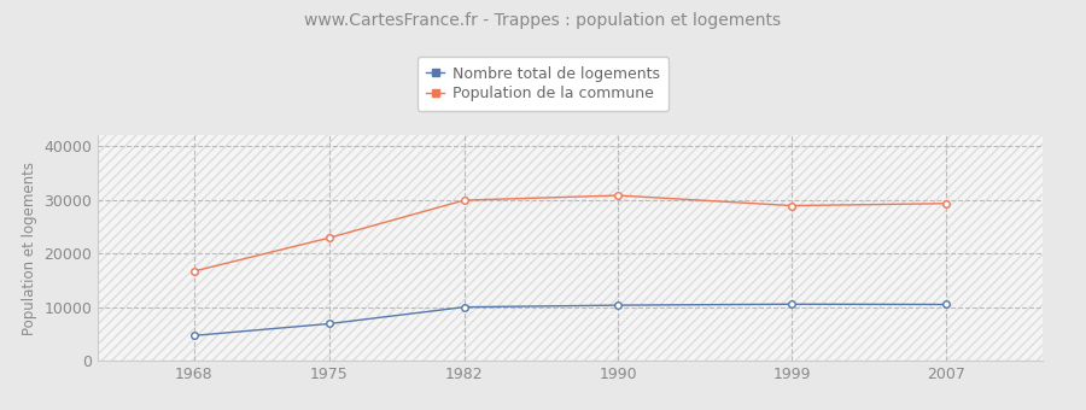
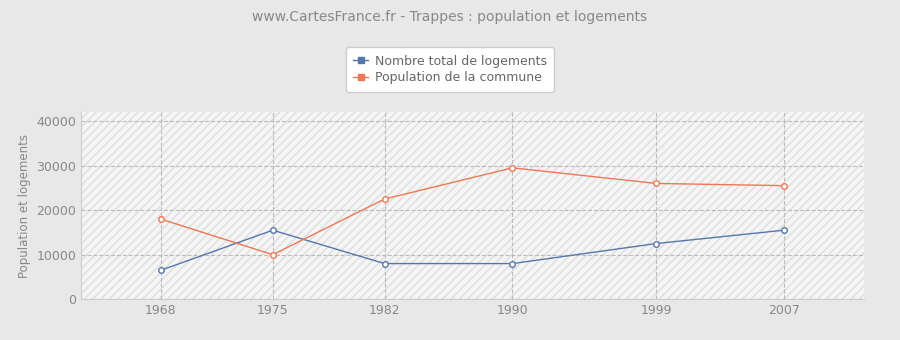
Nombre total de logements/1968: 4700 -> 6500
Population de la commune/1968: 16700 -> 18000
Nombre total de logements/1975: 6900 -> 15500
Population de la commune/1975: 22900 -> 10000
Nombre total de logements/1982: 10000 -> 8000
Population de la commune/1982: 29900 -> 22500
Nombre total de logements/1990: 10400 -> 8000
Population de la commune/1990: 30800 -> 29500
Nombre total de logements/1999: 10600 -> 12500
Population de la commune/1999: 28900 -> 26000
Nombre total de logements/2007: 10500 -> 15500
Population de la commune/2007: 29300 -> 25500
